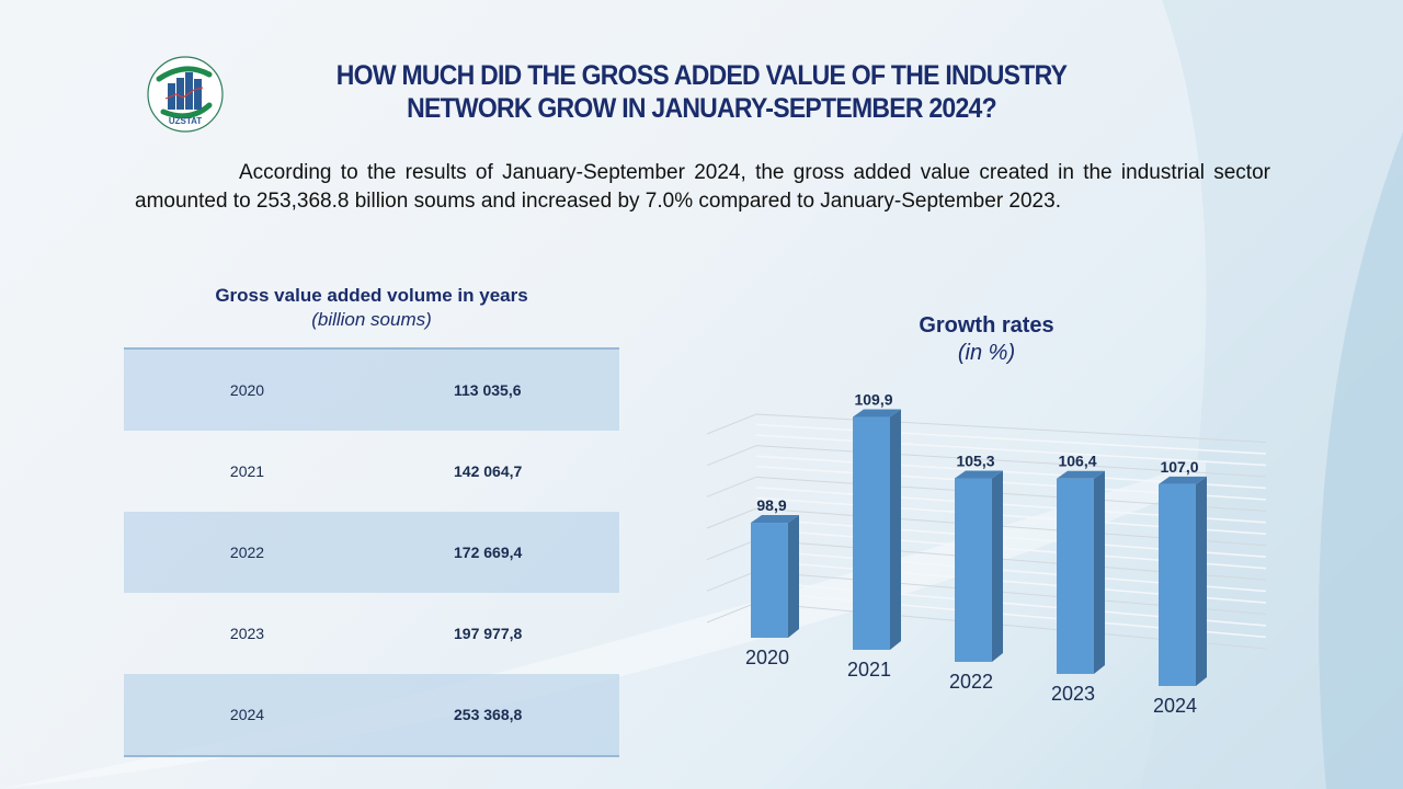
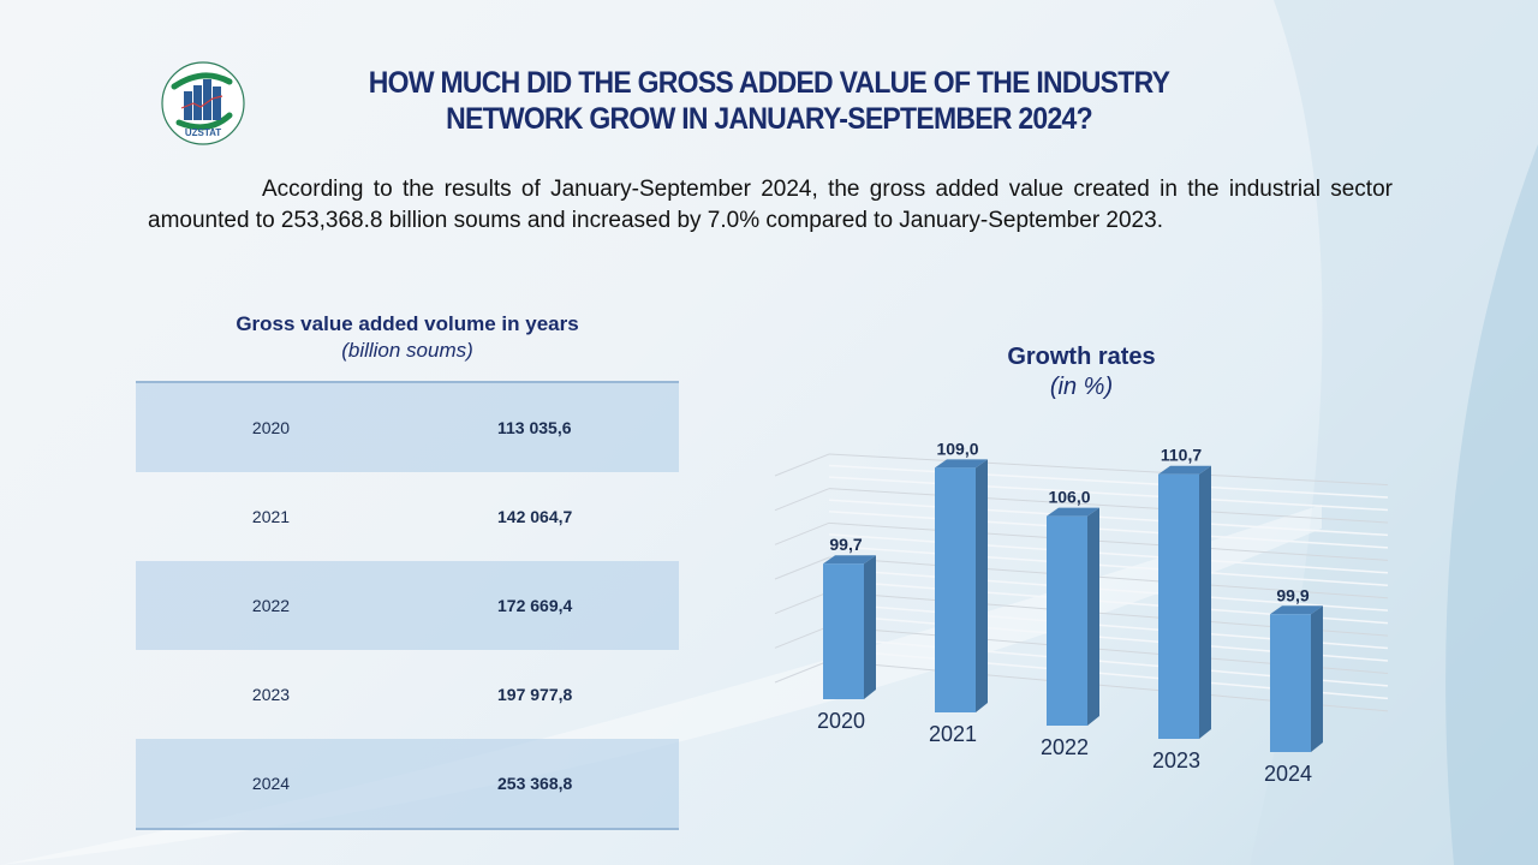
2020: 98,9 -> 99,7
2021: 109,9 -> 109,0
2022: 105,3 -> 106,0
2023: 106,4 -> 110,7
2024: 107,0 -> 99,9
